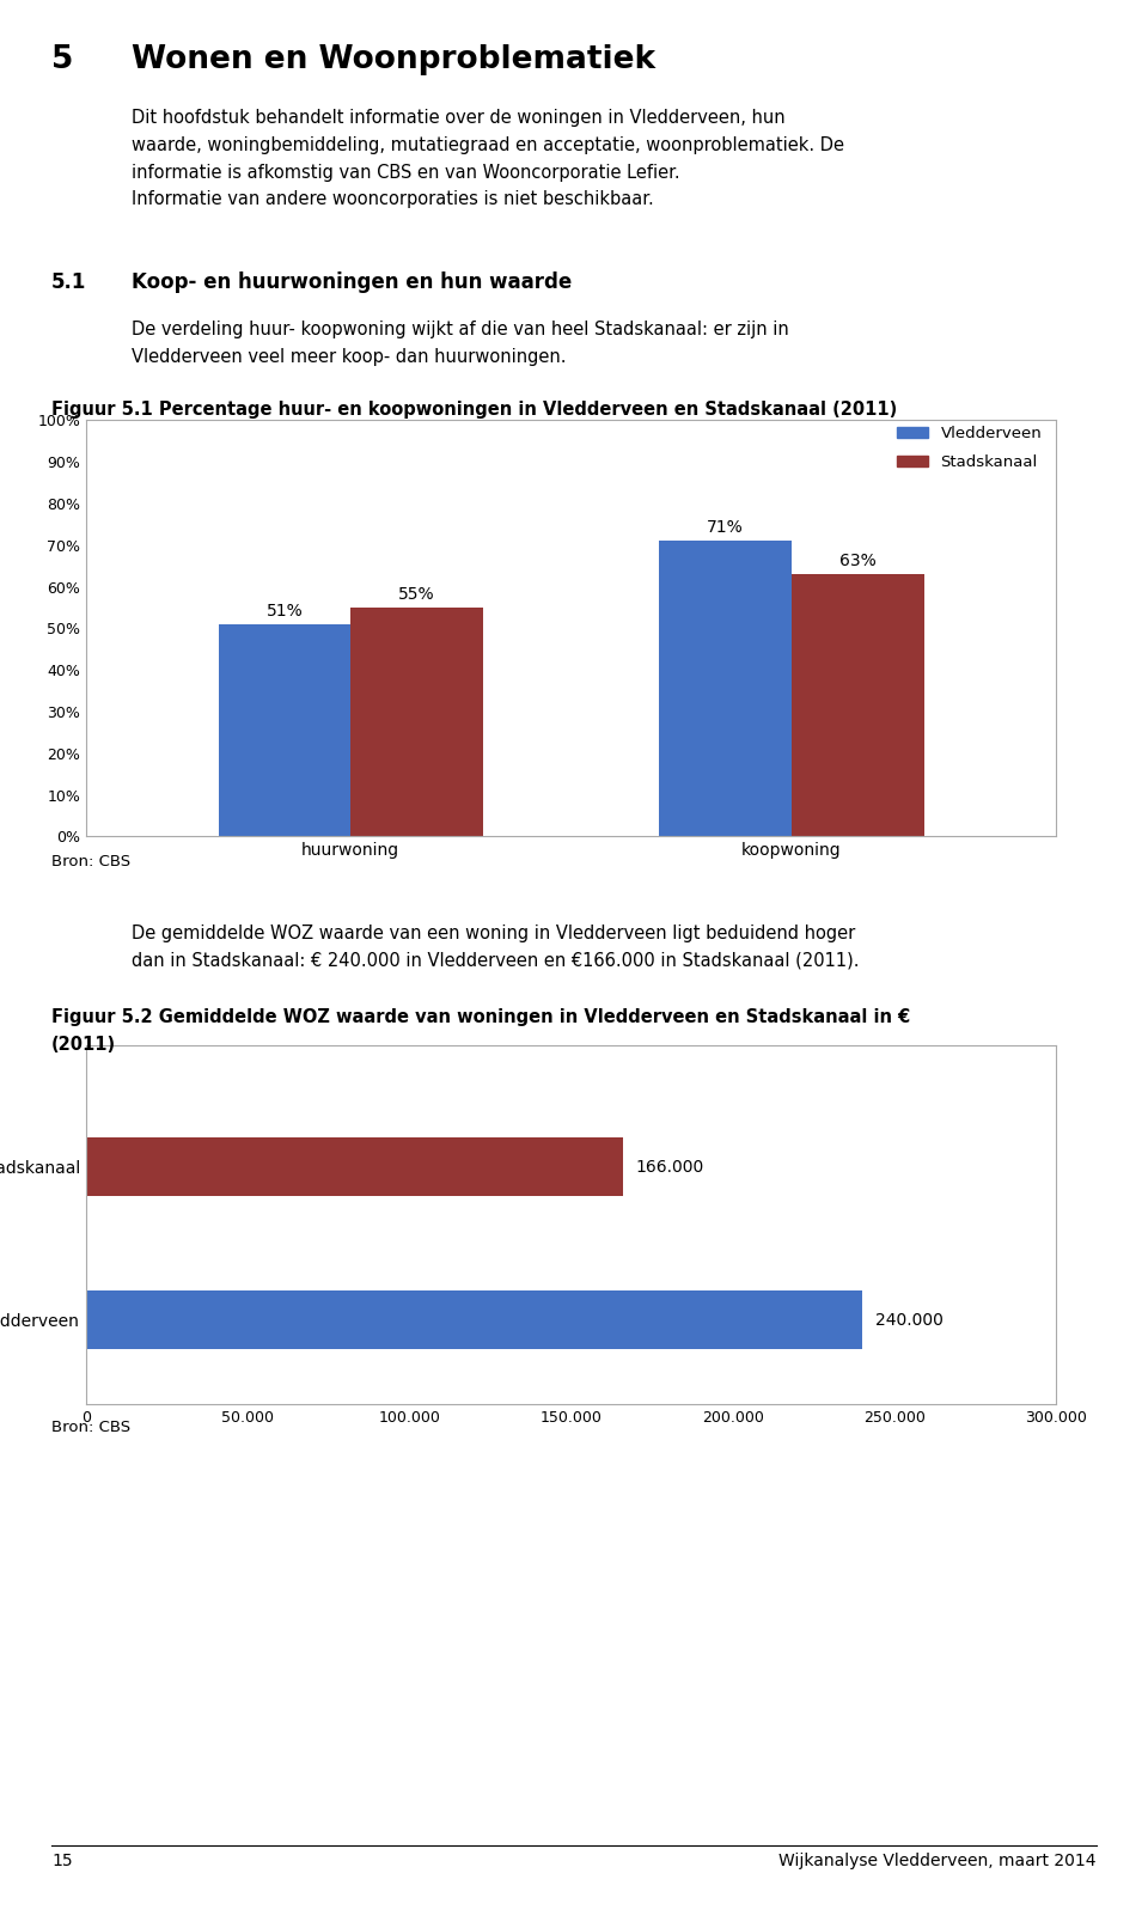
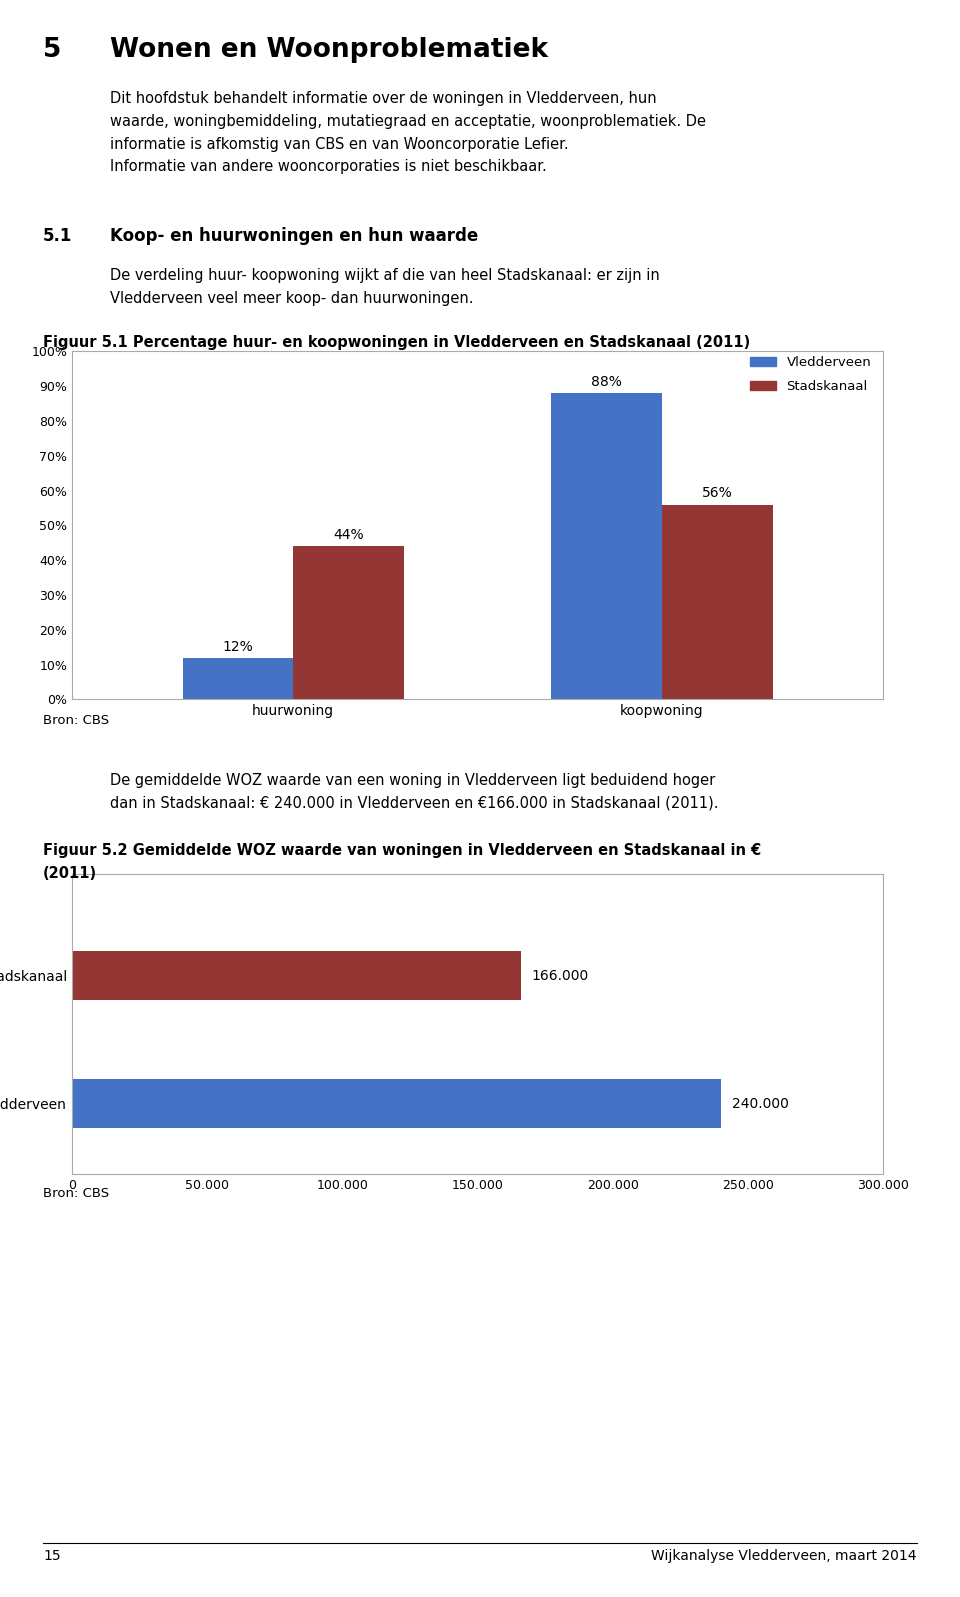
Vledderveen/huurwoning: 51% -> 12%
Stadskanaal/huurwoning: 55% -> 44%
Vledderveen/koopwoning: 71% -> 88%
Stadskanaal/koopwoning: 63% -> 56%
